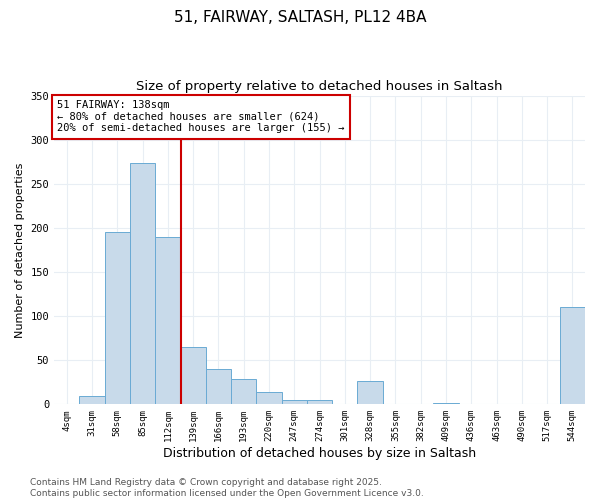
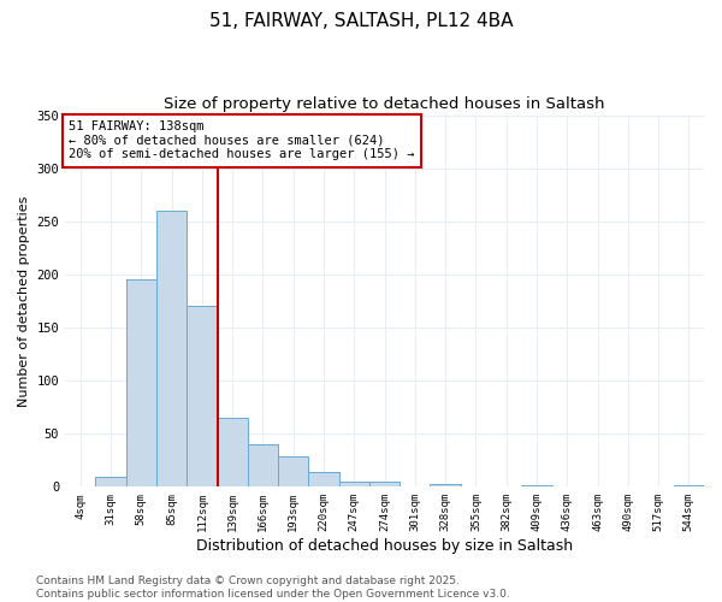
85sqm: 274 -> 260
112sqm: 190 -> 170
328sqm: 26 -> 3
544sqm: 110 -> 2
